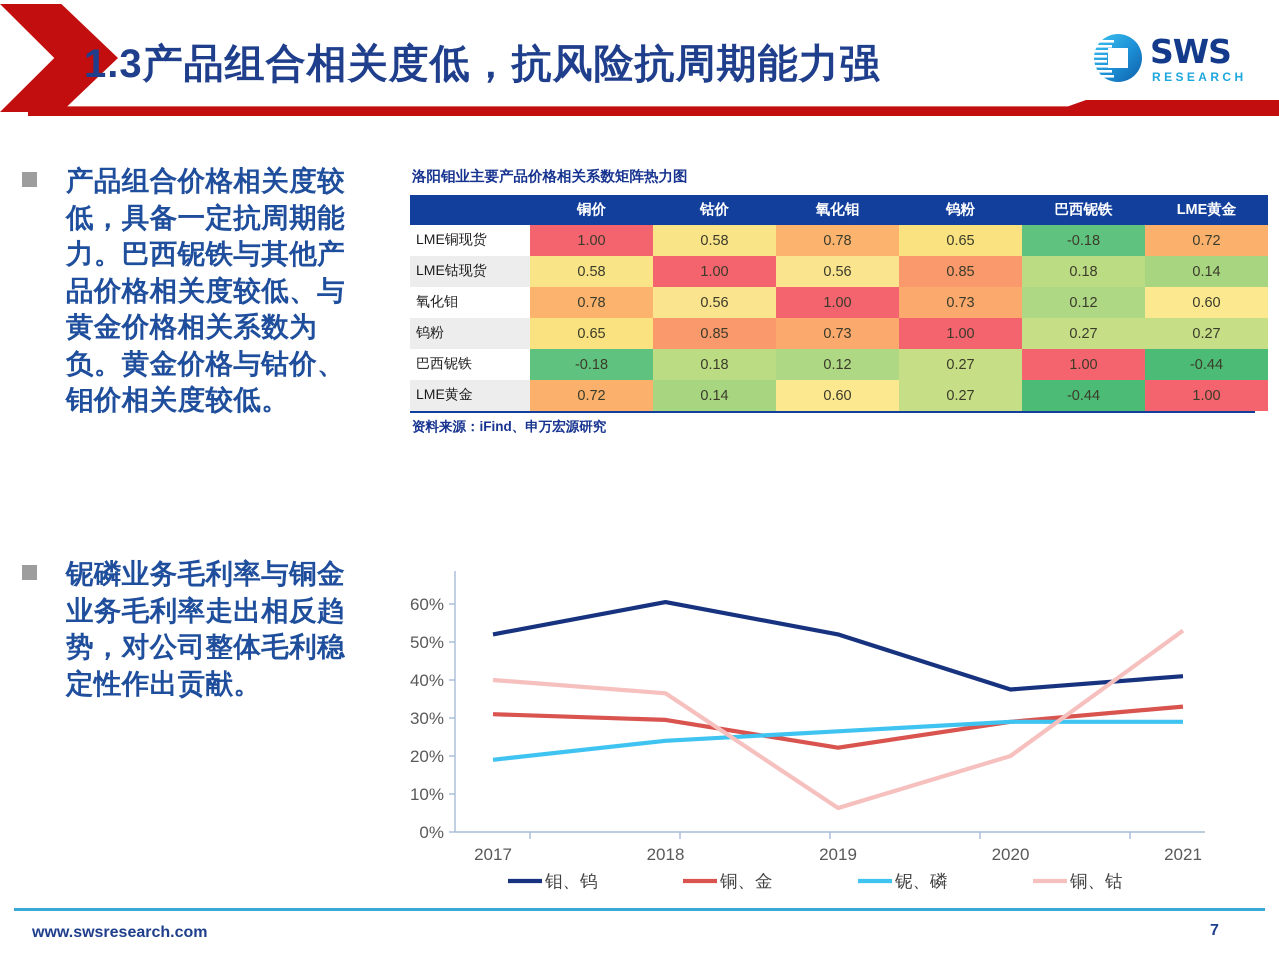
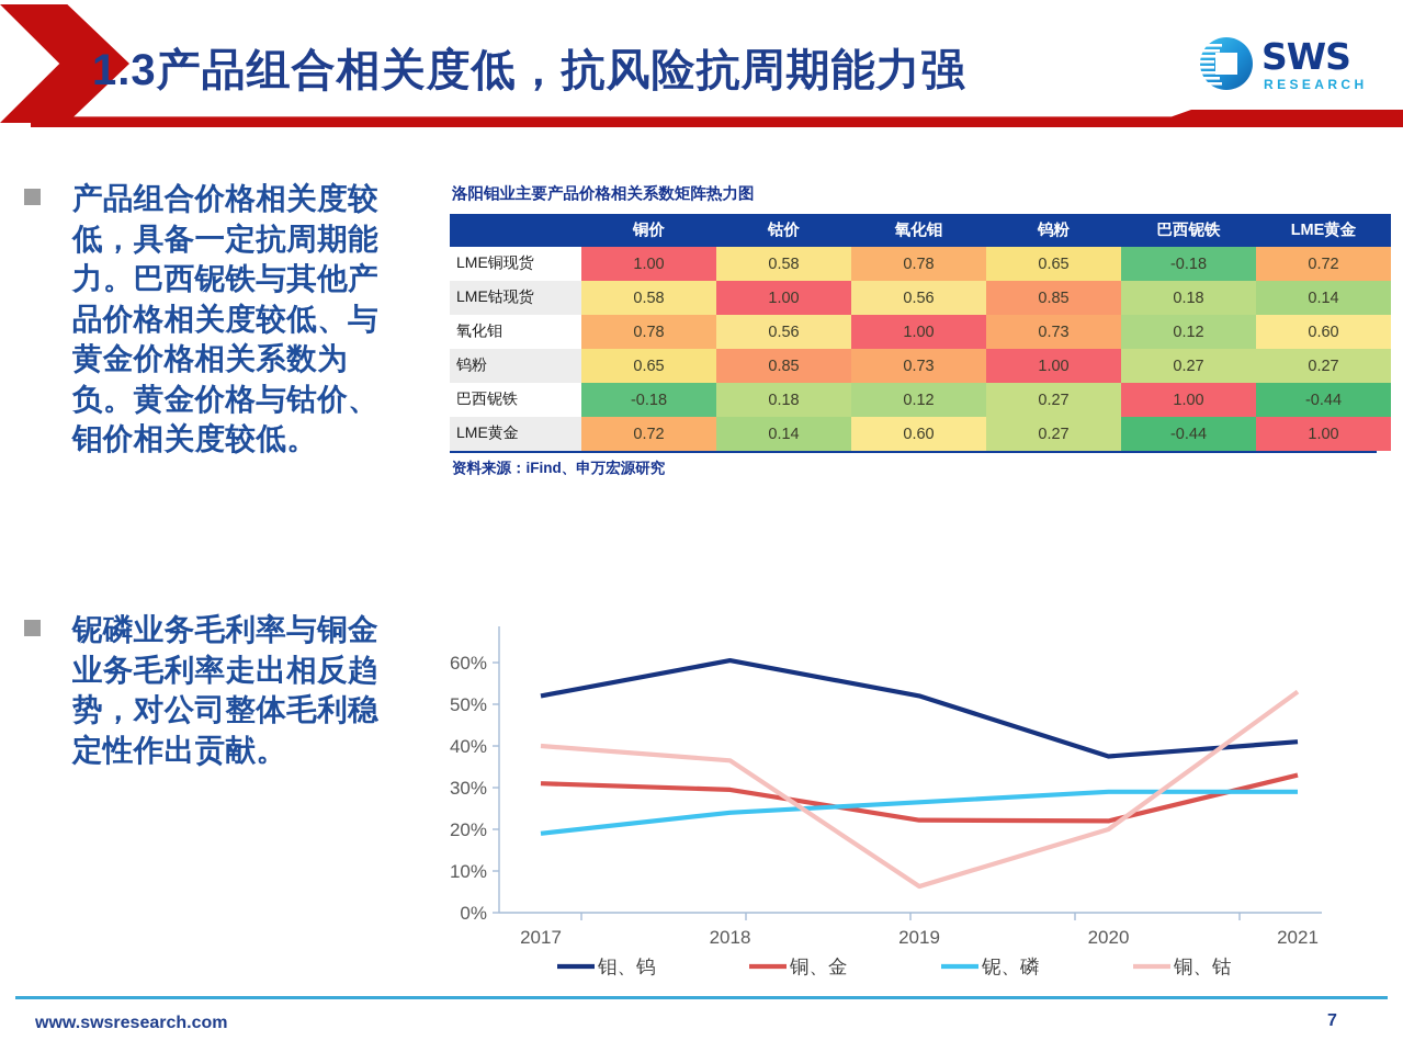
铜、金/2020: 29% -> 22%
